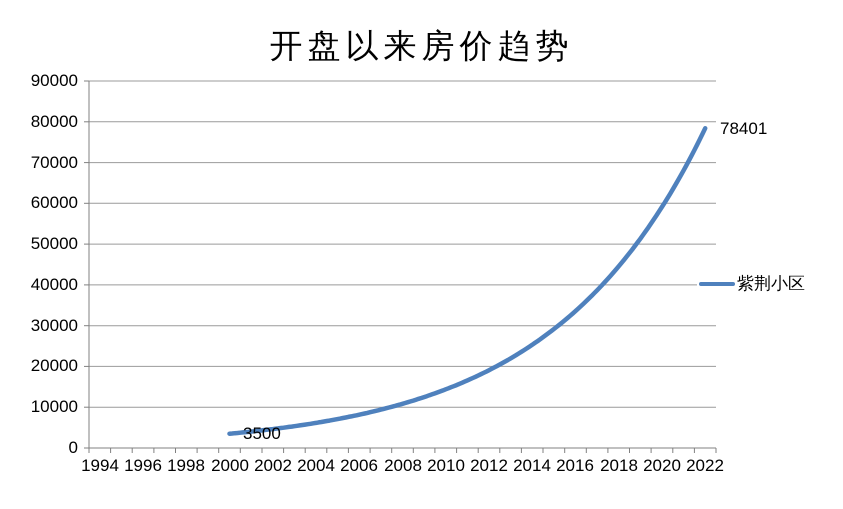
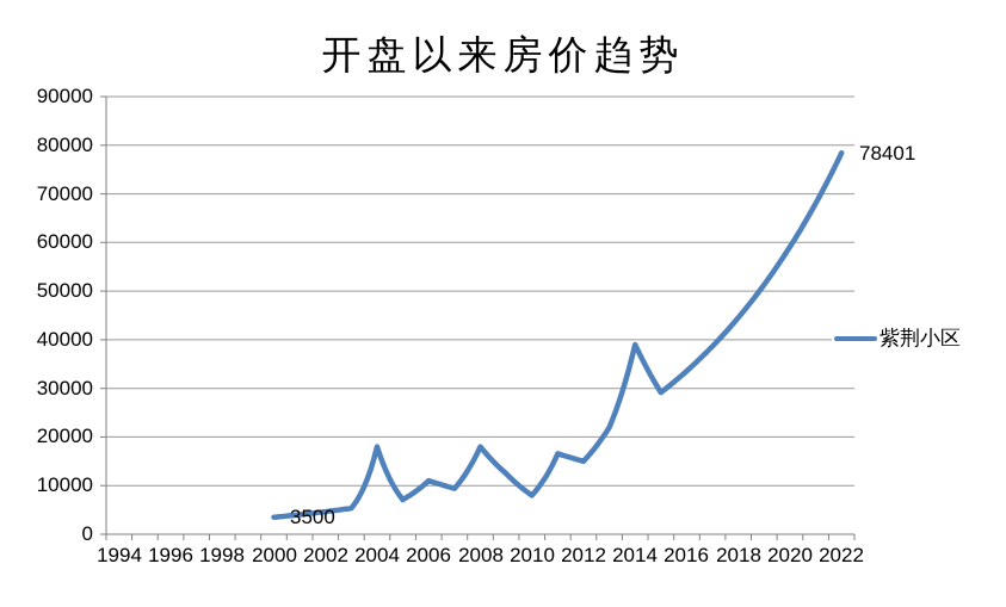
2004: 6000 -> 18000
2006: 8000 -> 11000
2008: 11000 -> 18000
2010: 14000 -> 8000
2012: 19000 -> 15000
2014: 25000 -> 39000
